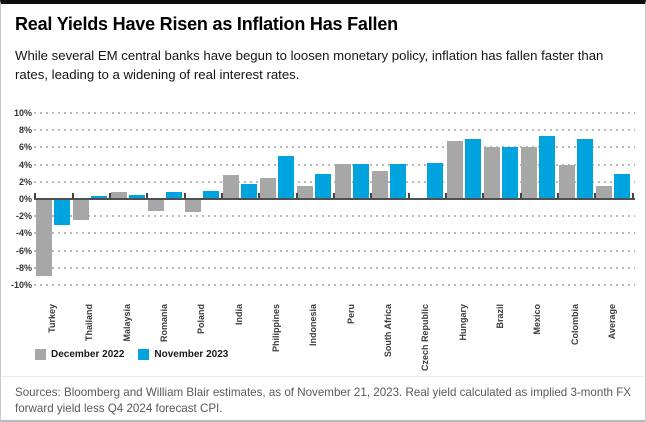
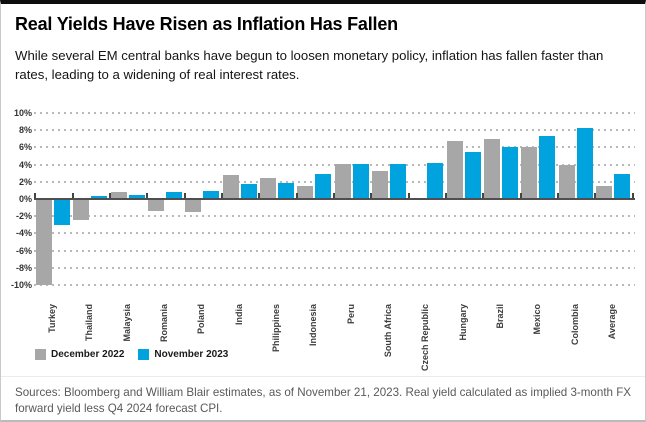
December 2022/Turkey: -9% -> -10%
November 2023/Philippines: 5% -> 2%
November 2023/Hungary: 7% -> 6%
December 2022/Brazil: 6% -> 7%
November 2023/Colombia: 7% -> 8%
